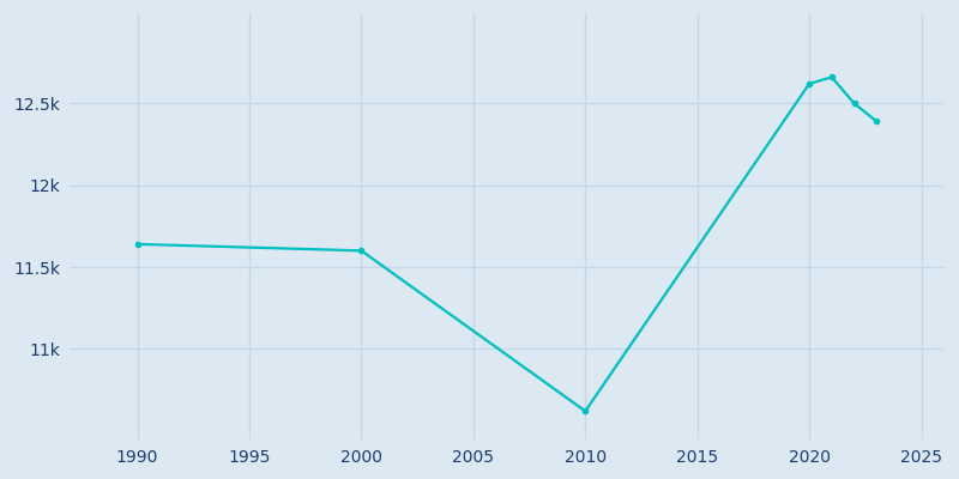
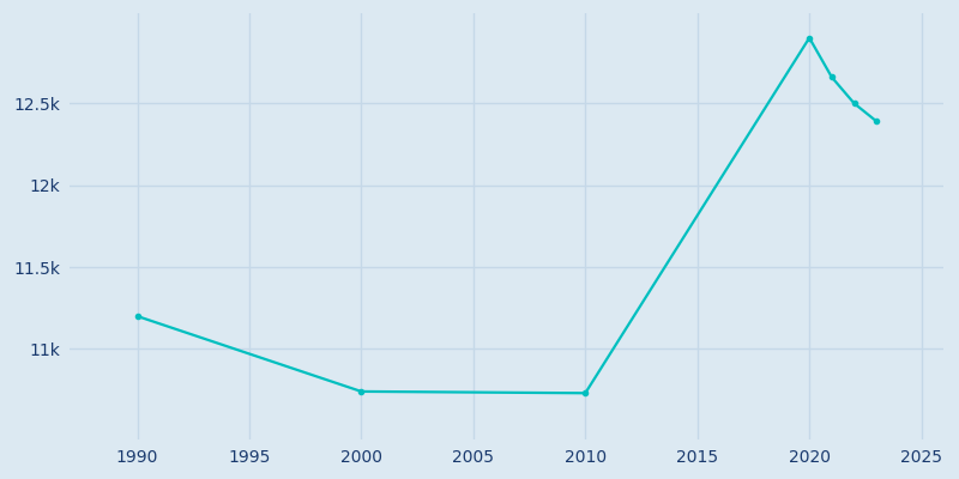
1990: 11.64k -> 11.20k
2000: 11.60k -> 10.74k
2010: 10.62k -> 10.73k
2020: 12.62k -> 12.90k
